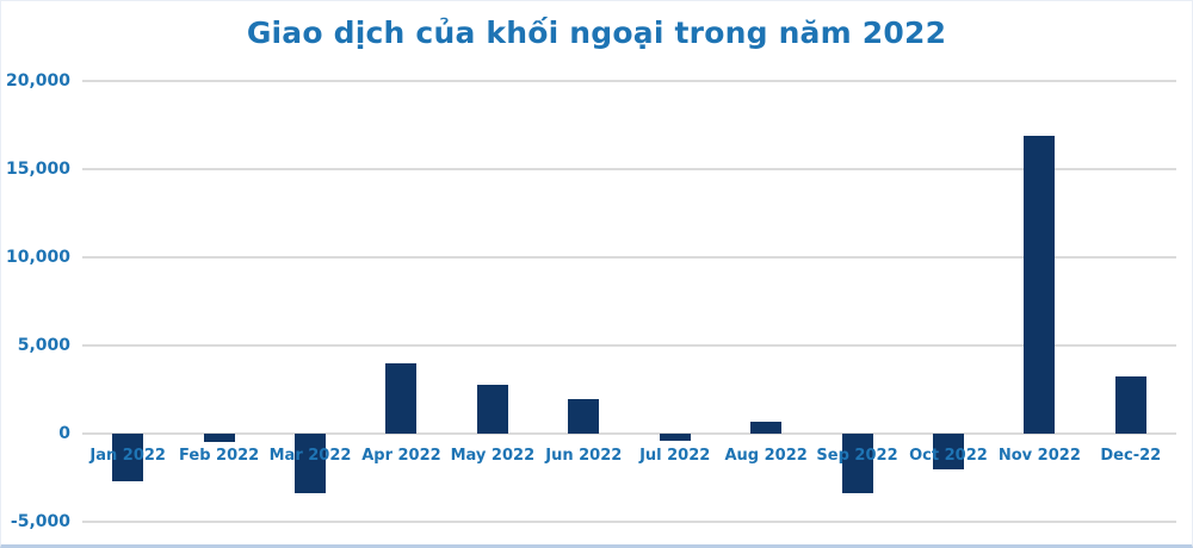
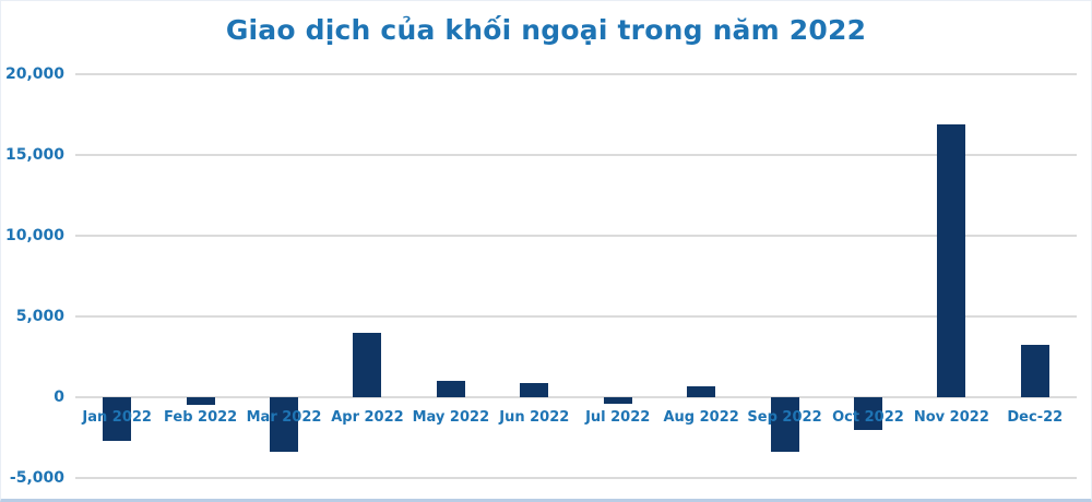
May 2022: 2800 -> 1000
Jun 2022: 2000 -> 900
